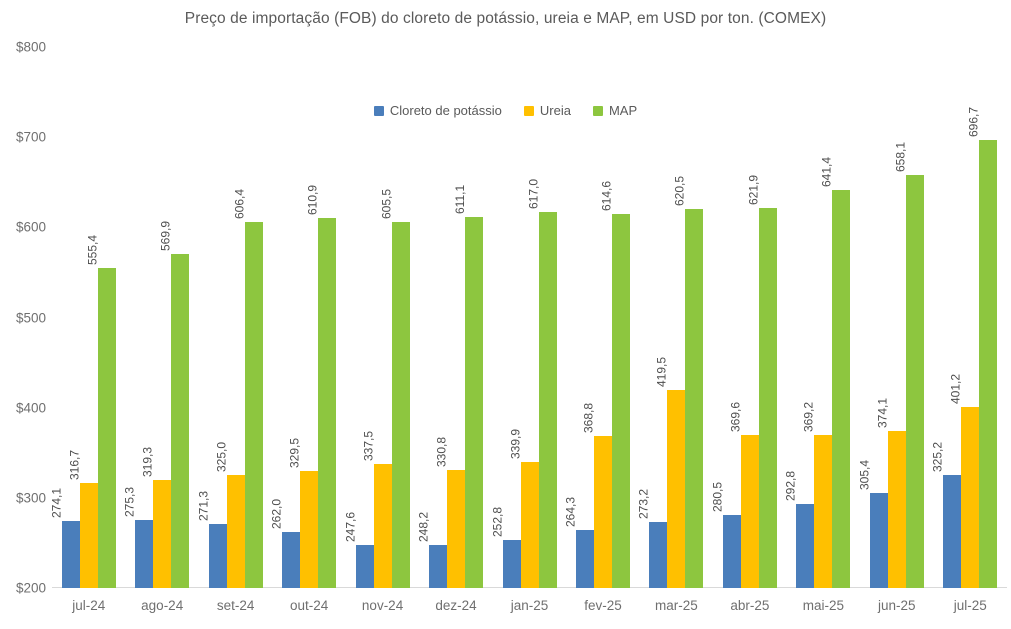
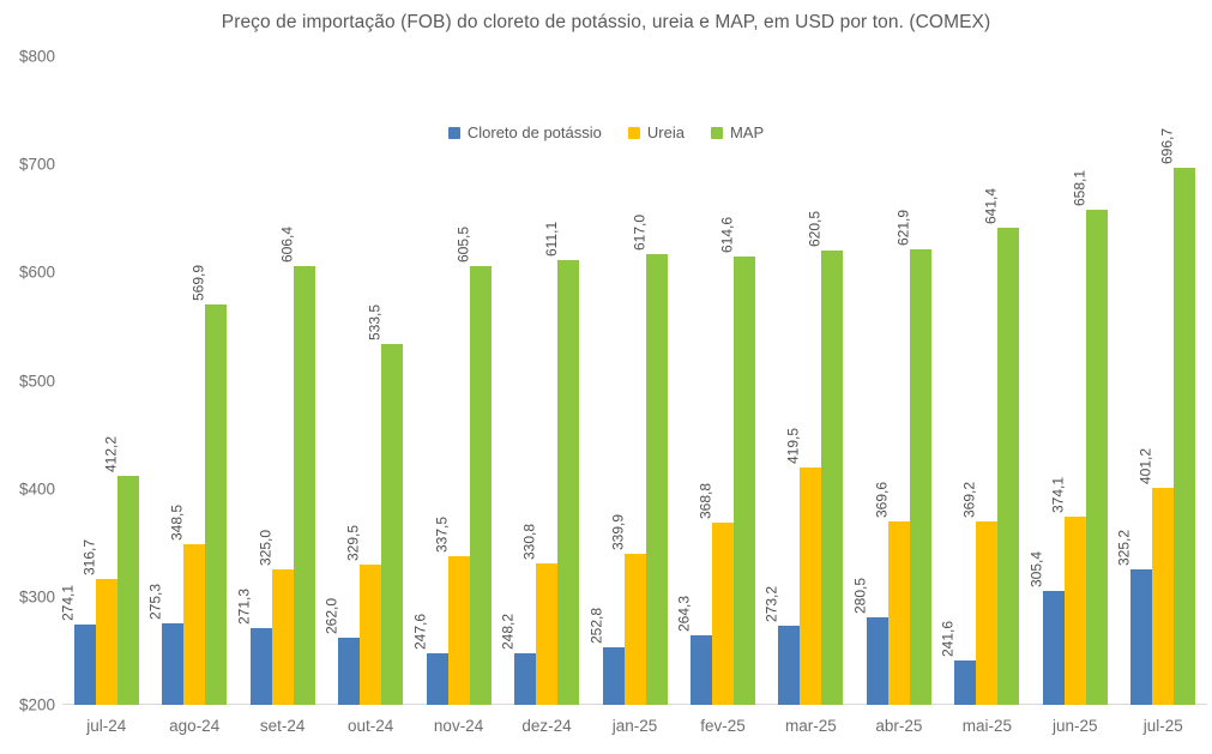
MAP/jul-24: 555,4 -> 412,2
Ureia/ago-24: 319,3 -> 348,5
MAP/out-24: 610,9 -> 533,5
Cloreto de potássio/mai-25: 292,8 -> 241,6
